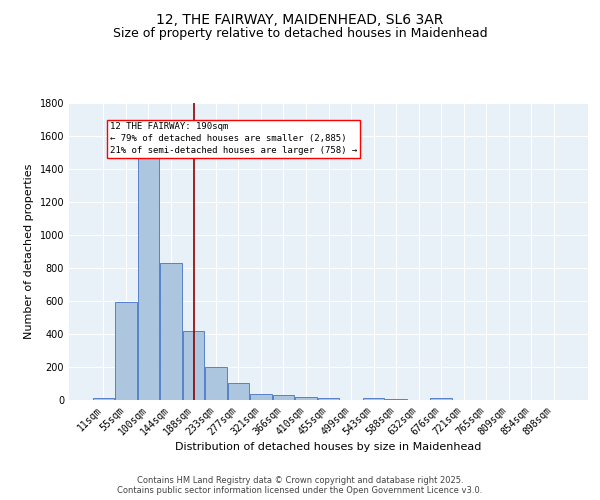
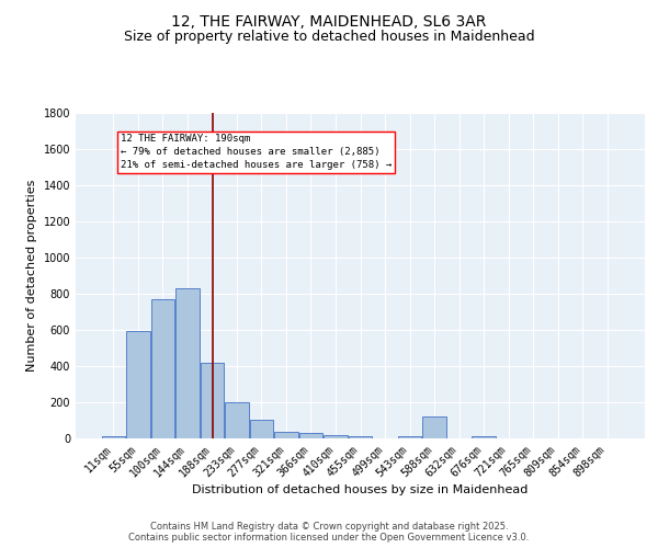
100sqm: 1480 -> 770
588sqm: 0 -> 120
